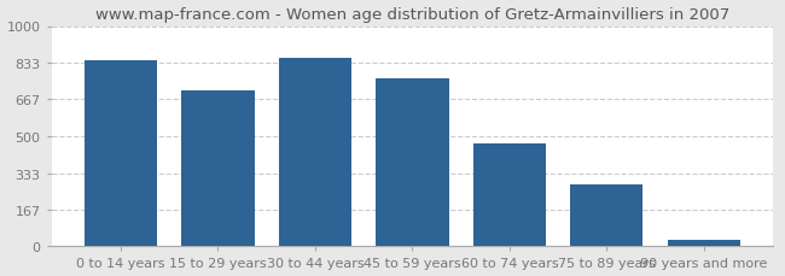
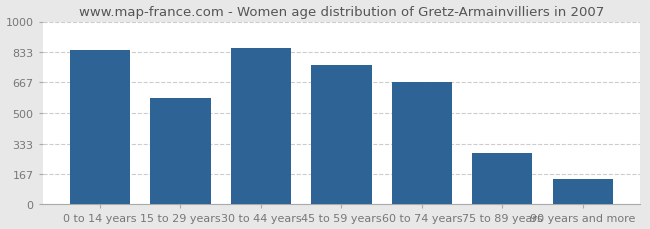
15 to 29 years: 710 -> 580
60 to 74 years: 470 -> 670
90 years and more: 30 -> 140
